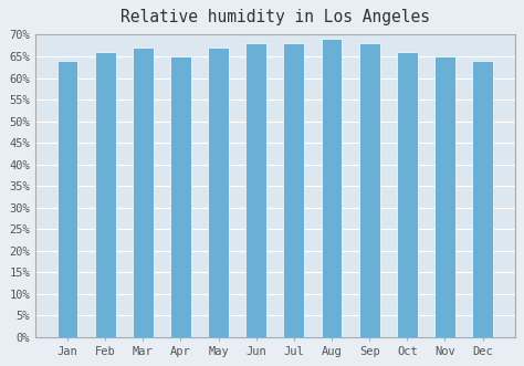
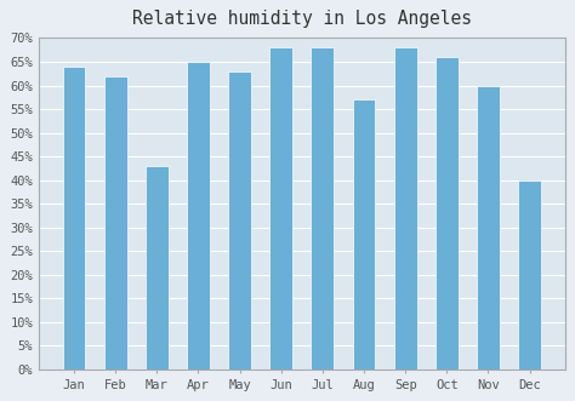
Feb: 66% -> 62%
Mar: 67% -> 43%
May: 67% -> 63%
Aug: 69% -> 57%
Nov: 65% -> 60%
Dec: 64% -> 40%
